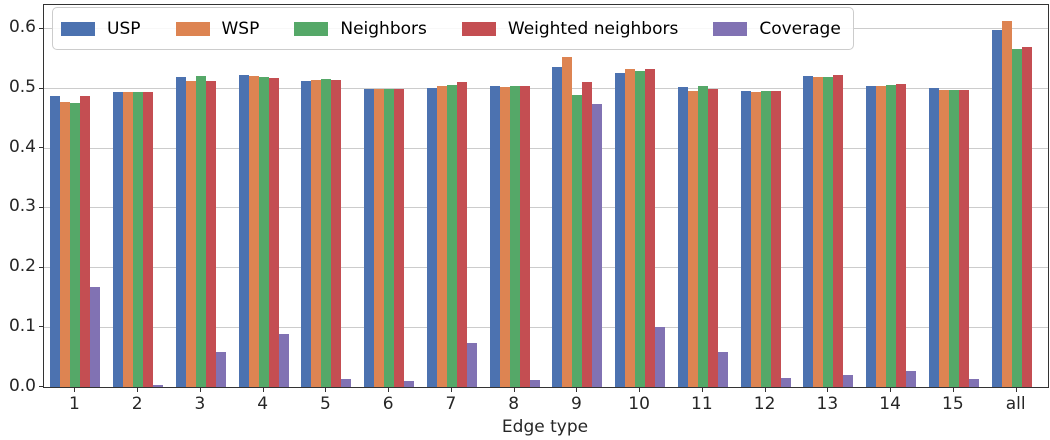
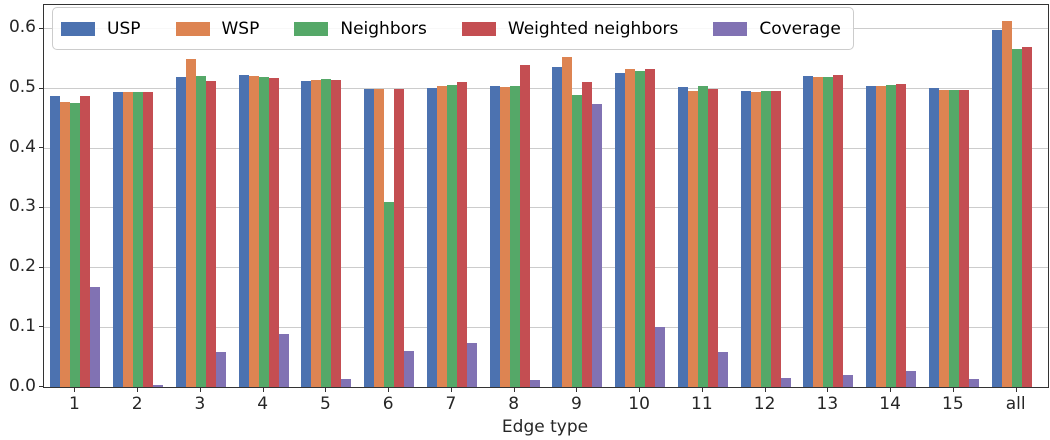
WSP/3: 0.51 -> 0.55
Neighbors/6: 0.50 -> 0.31
Coverage/6: 0.01 -> 0.06
Weighted neighbors/8: 0.51 -> 0.54
